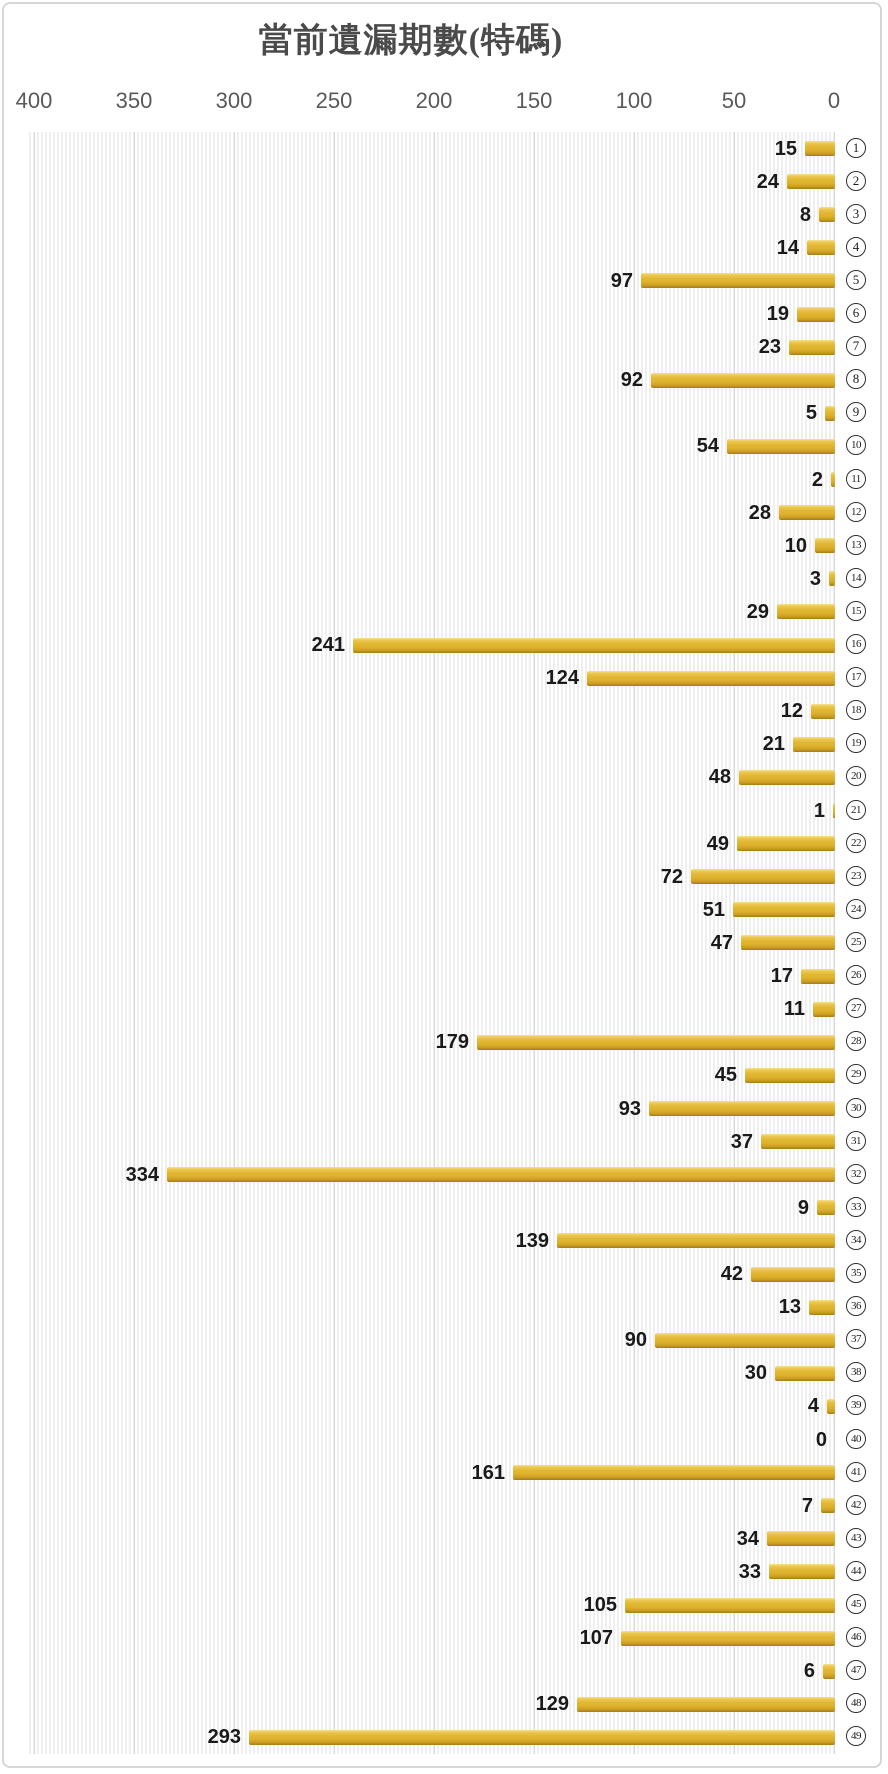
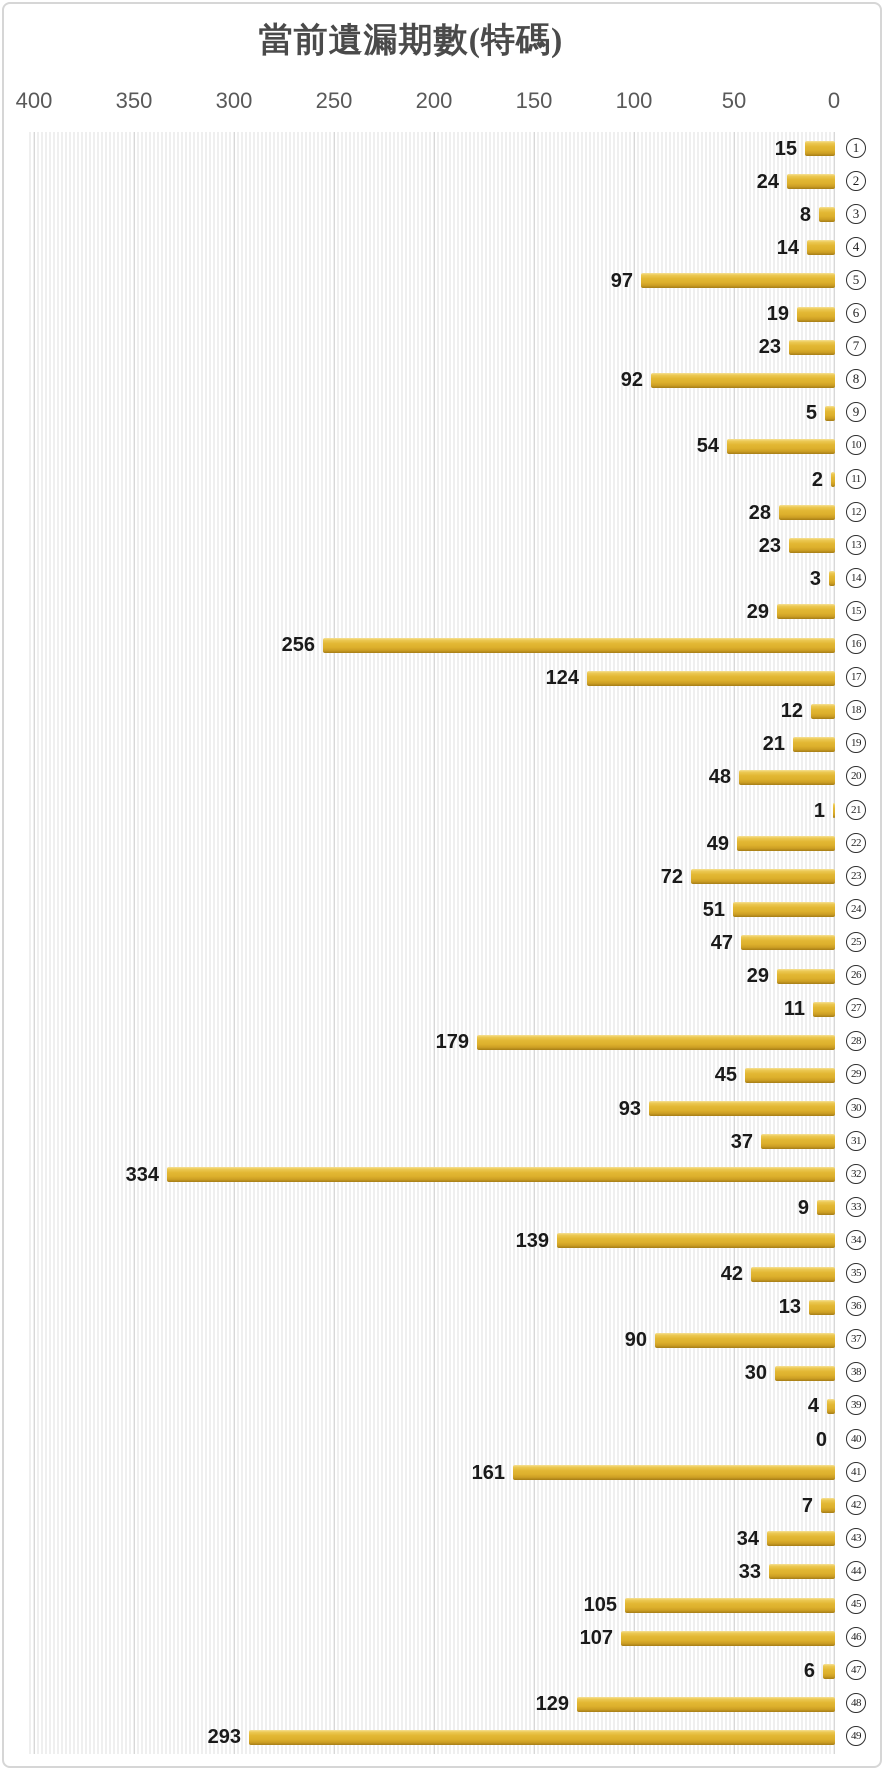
13: 10 -> 23
16: 241 -> 256
26: 17 -> 29
